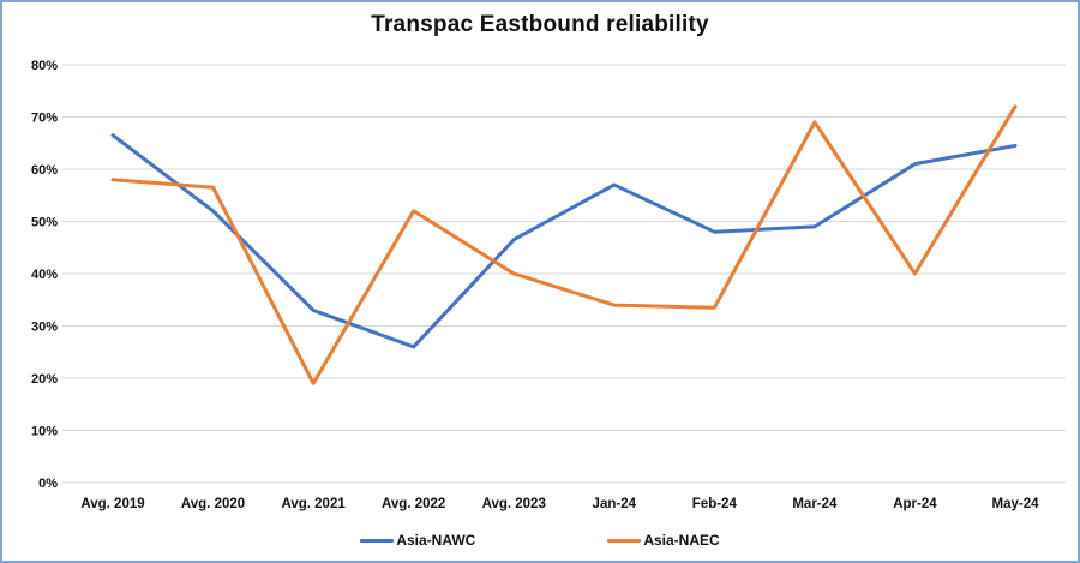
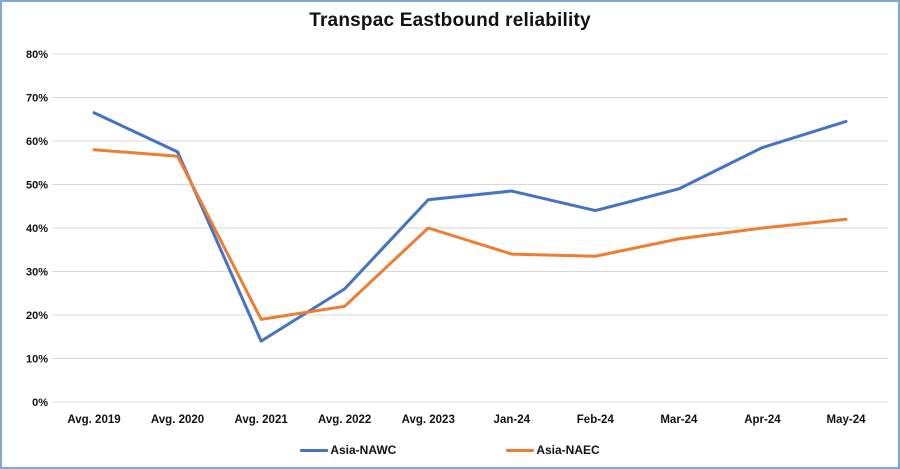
Asia-NAWC/Avg. 2020: 52% -> 58%
Asia-NAWC/Avg. 2021: 33% -> 14%
Asia-NAEC/Avg. 2022: 52% -> 22%
Asia-NAWC/Jan-24: 57% -> 48%
Asia-NAWC/Feb-24: 48% -> 44%
Asia-NAEC/Mar-24: 69% -> 38%
Asia-NAWC/Apr-24: 61% -> 58%
Asia-NAEC/May-24: 72% -> 42%
